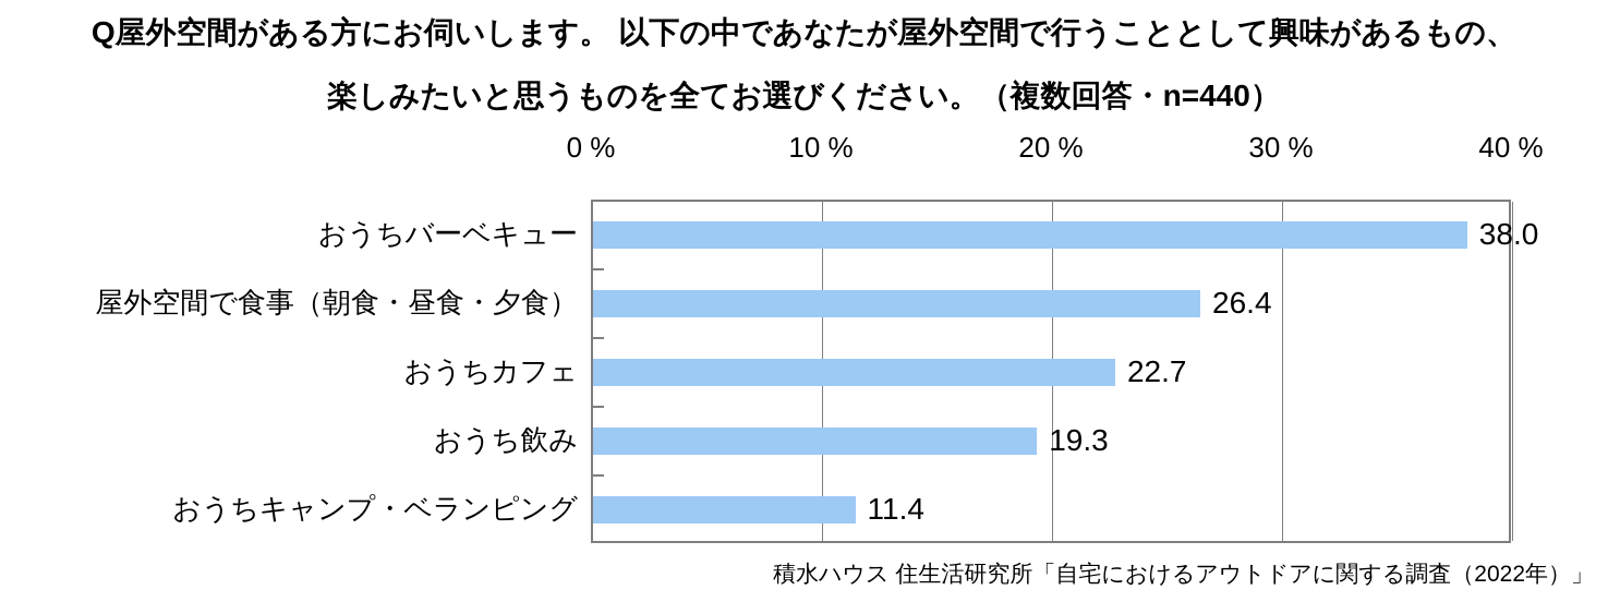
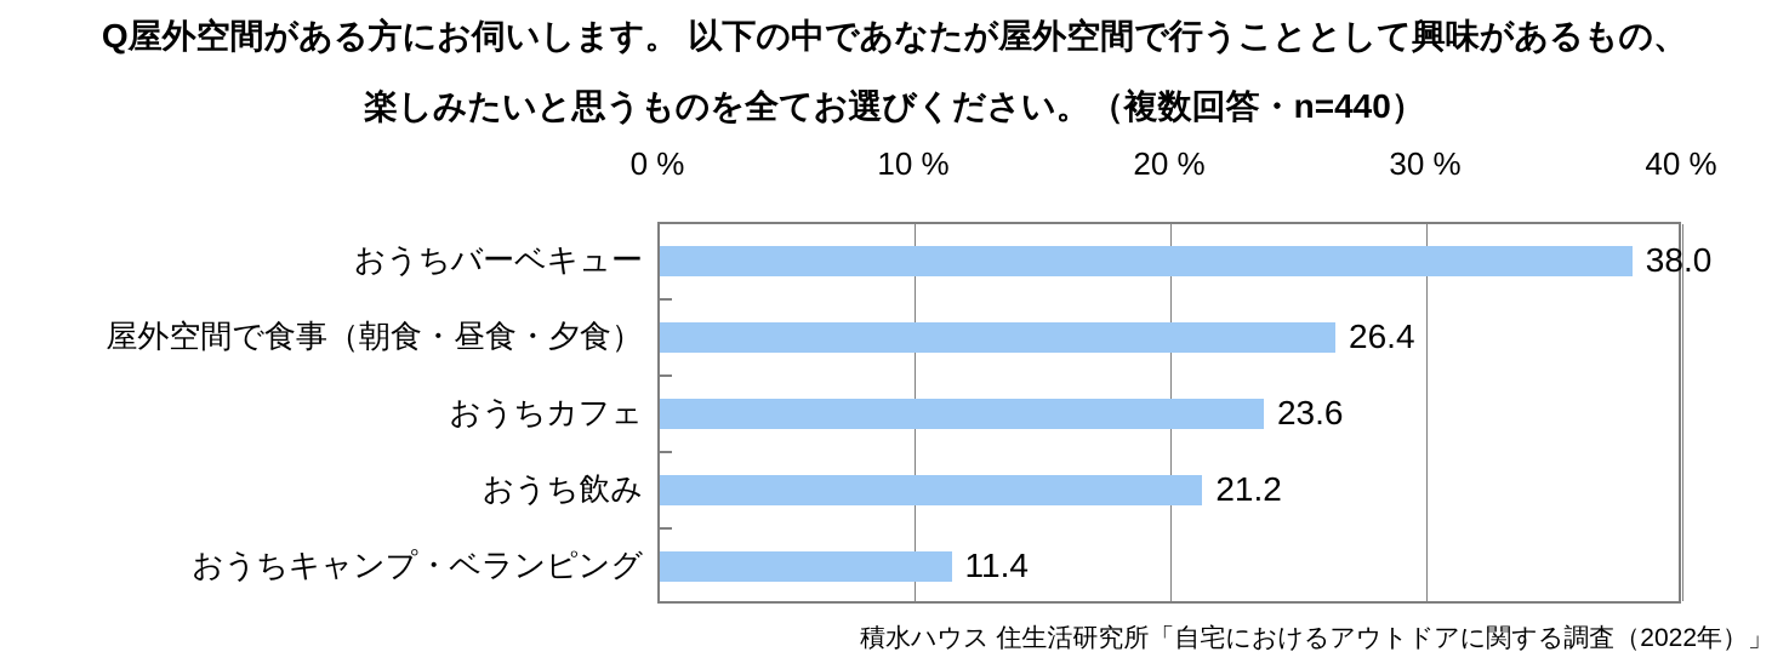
おうちカフェ: 22.7 -> 23.6
おうち飲み: 19.3 -> 21.2
